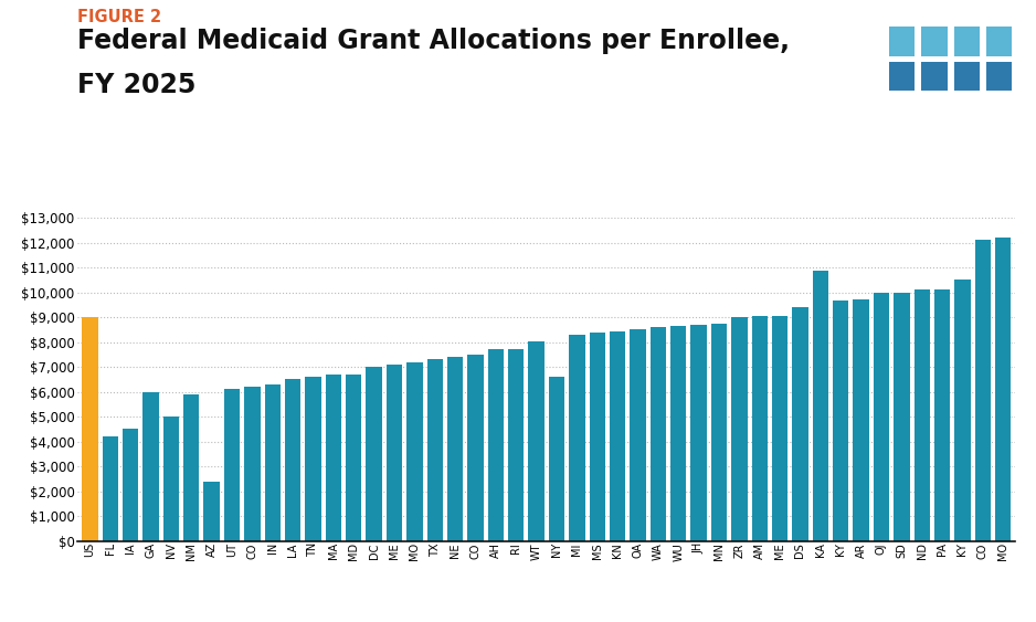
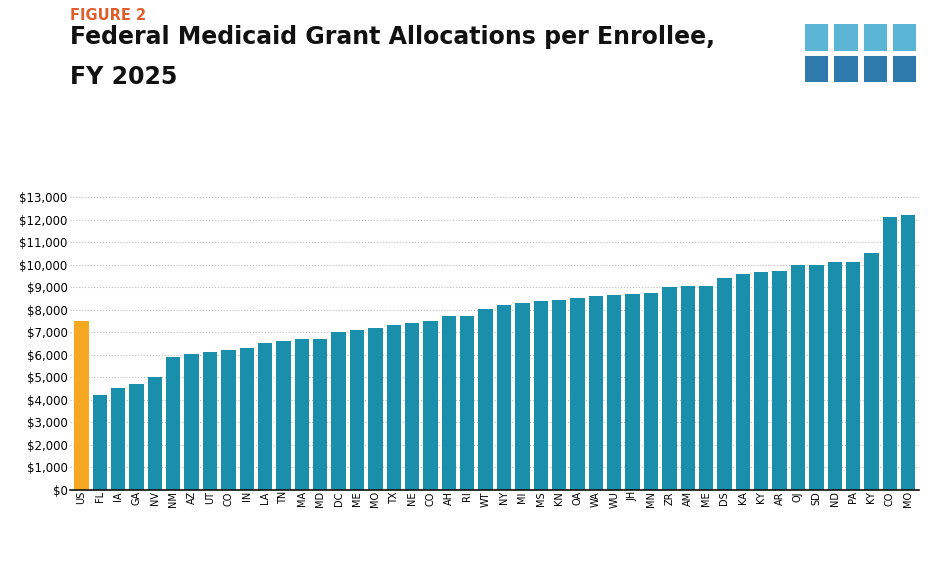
US: $9,000 -> $7,500
GA: $6,000 -> $4,700
AZ: $2,400 -> $6,050
NY: $6,600 -> $8,200
KA: $10,850 -> $9,600
